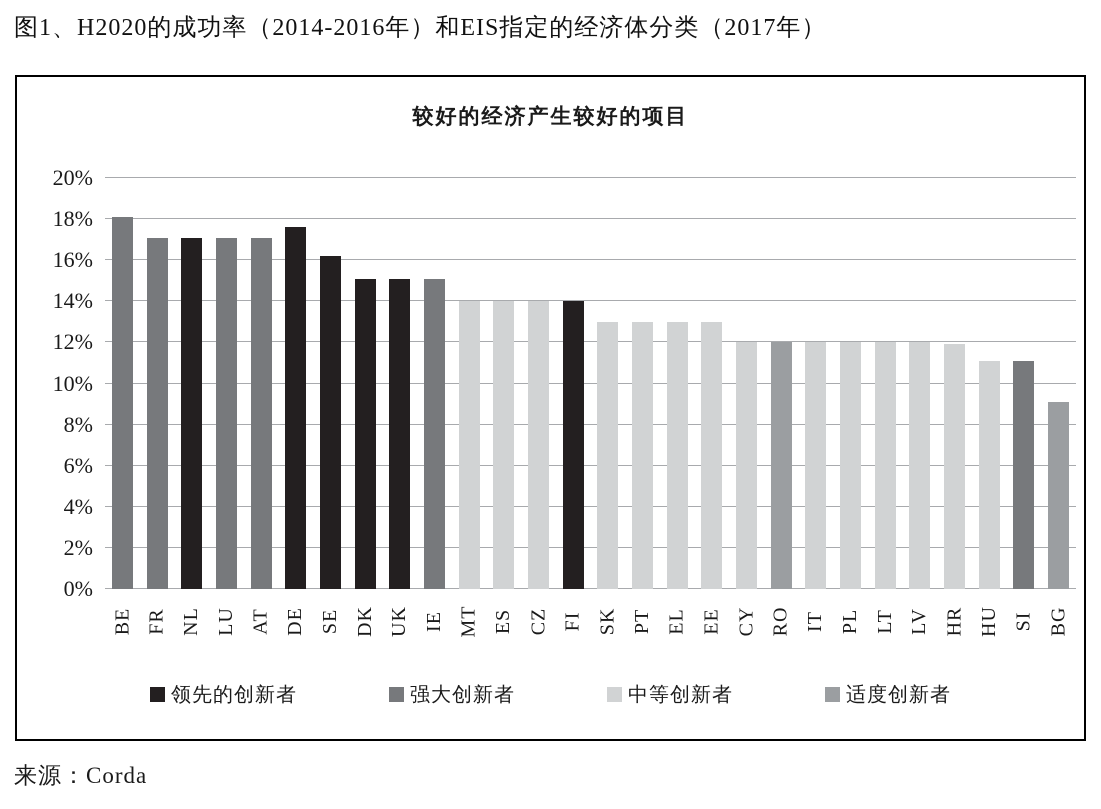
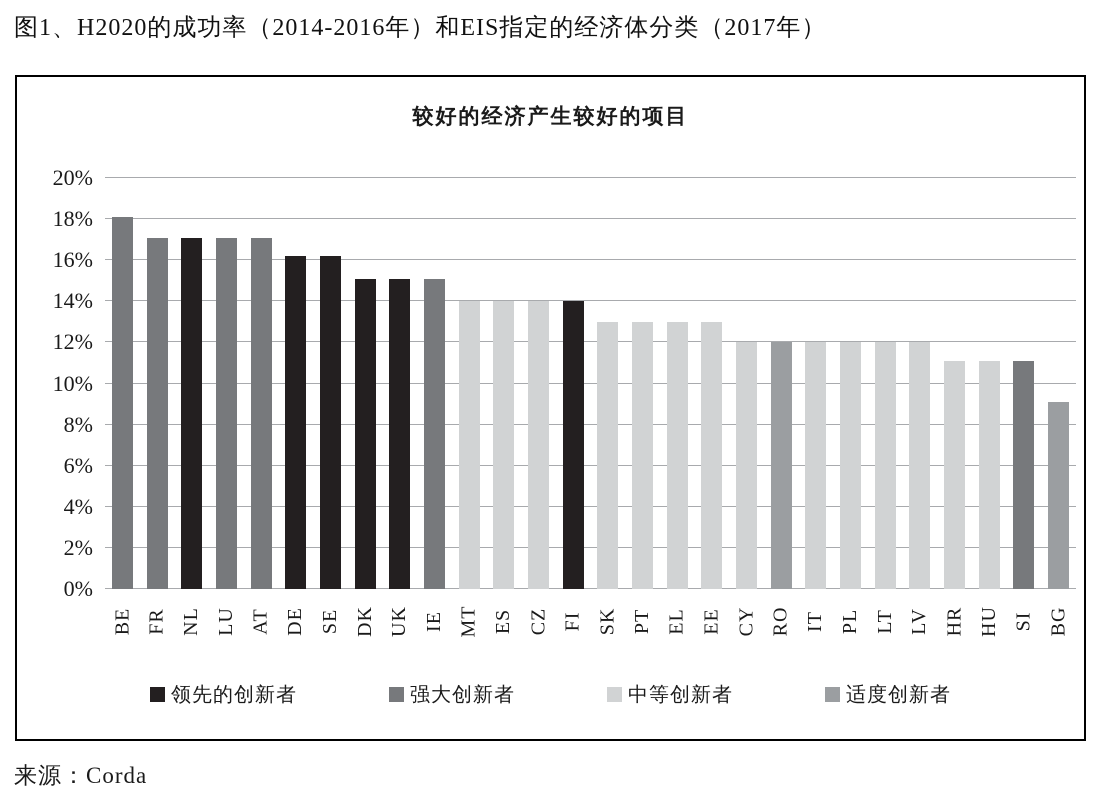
DE: 17.6% -> 16.2%
HR: 11.9% -> 11.1%
